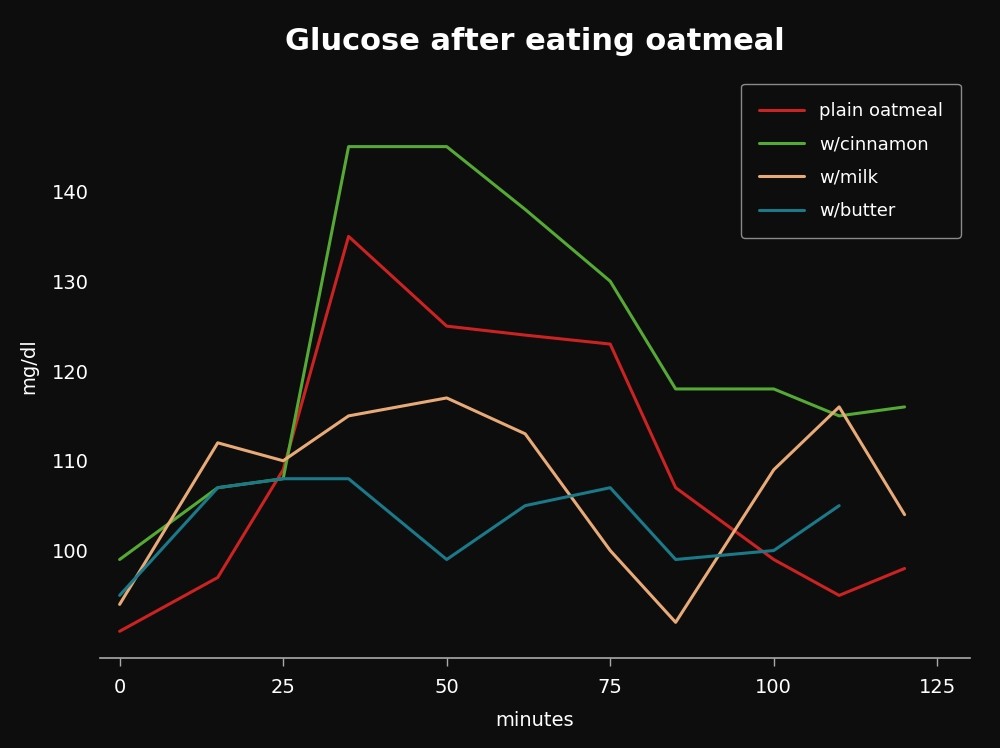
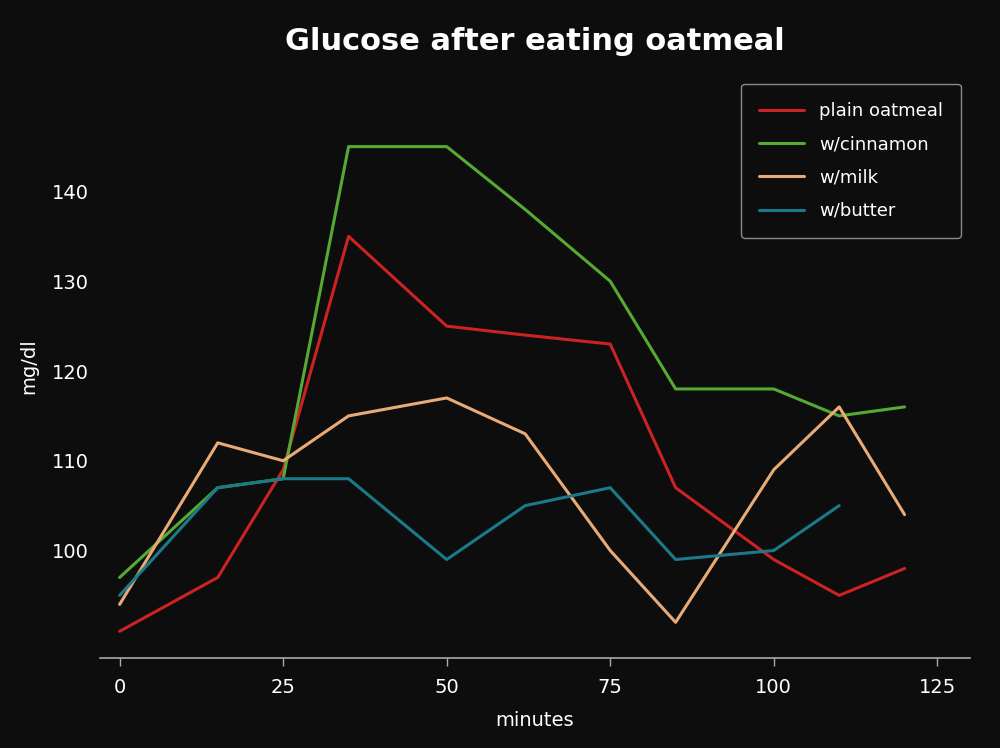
w/cinnamon/0: 99 -> 97
